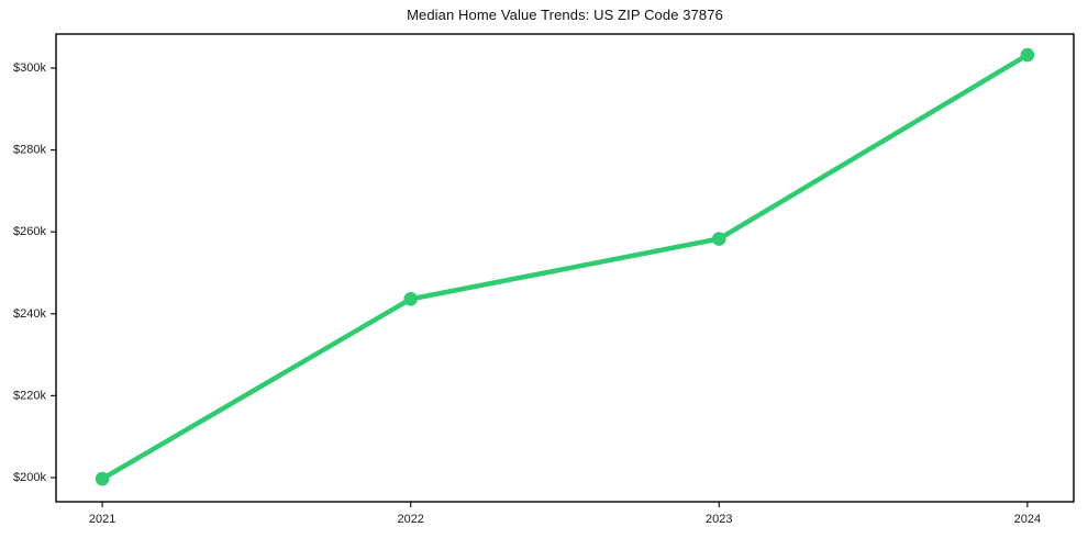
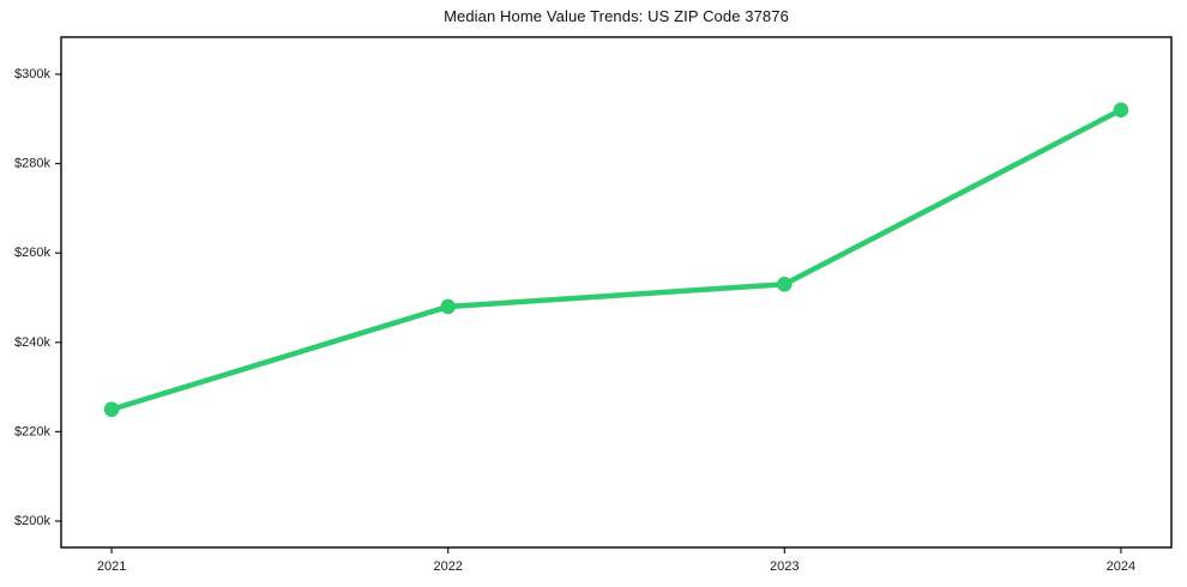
2021: $200k -> $225k
2022: $244k -> $248k
2023: $258k -> $253k
2024: $303k -> $292k
